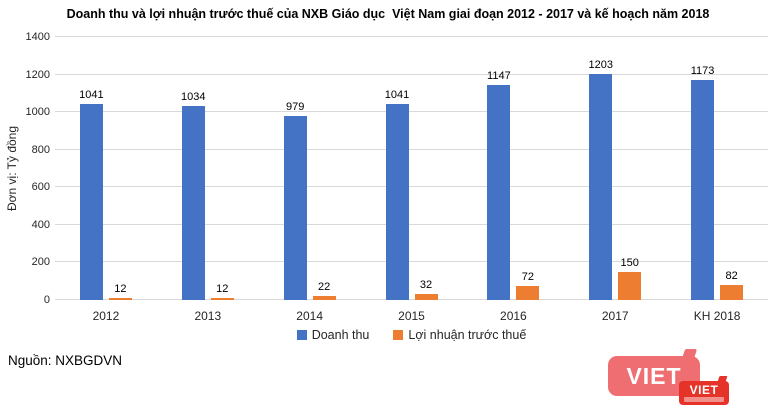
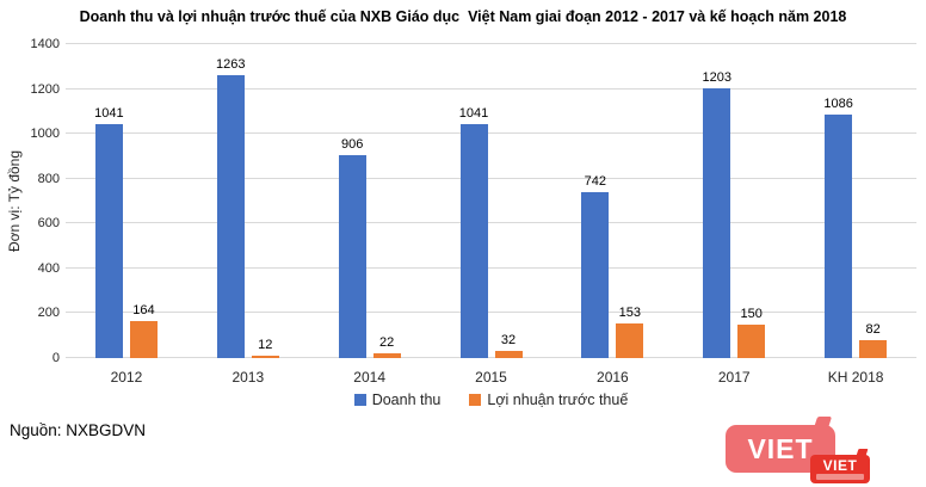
Lợi nhuận trước thuế/2012: 12 -> 164
Doanh thu/2013: 1034 -> 1263
Doanh thu/2014: 979 -> 906
Doanh thu/2016: 1147 -> 742
Lợi nhuận trước thuế/2016: 72 -> 153
Doanh thu/KH 2018: 1173 -> 1086
